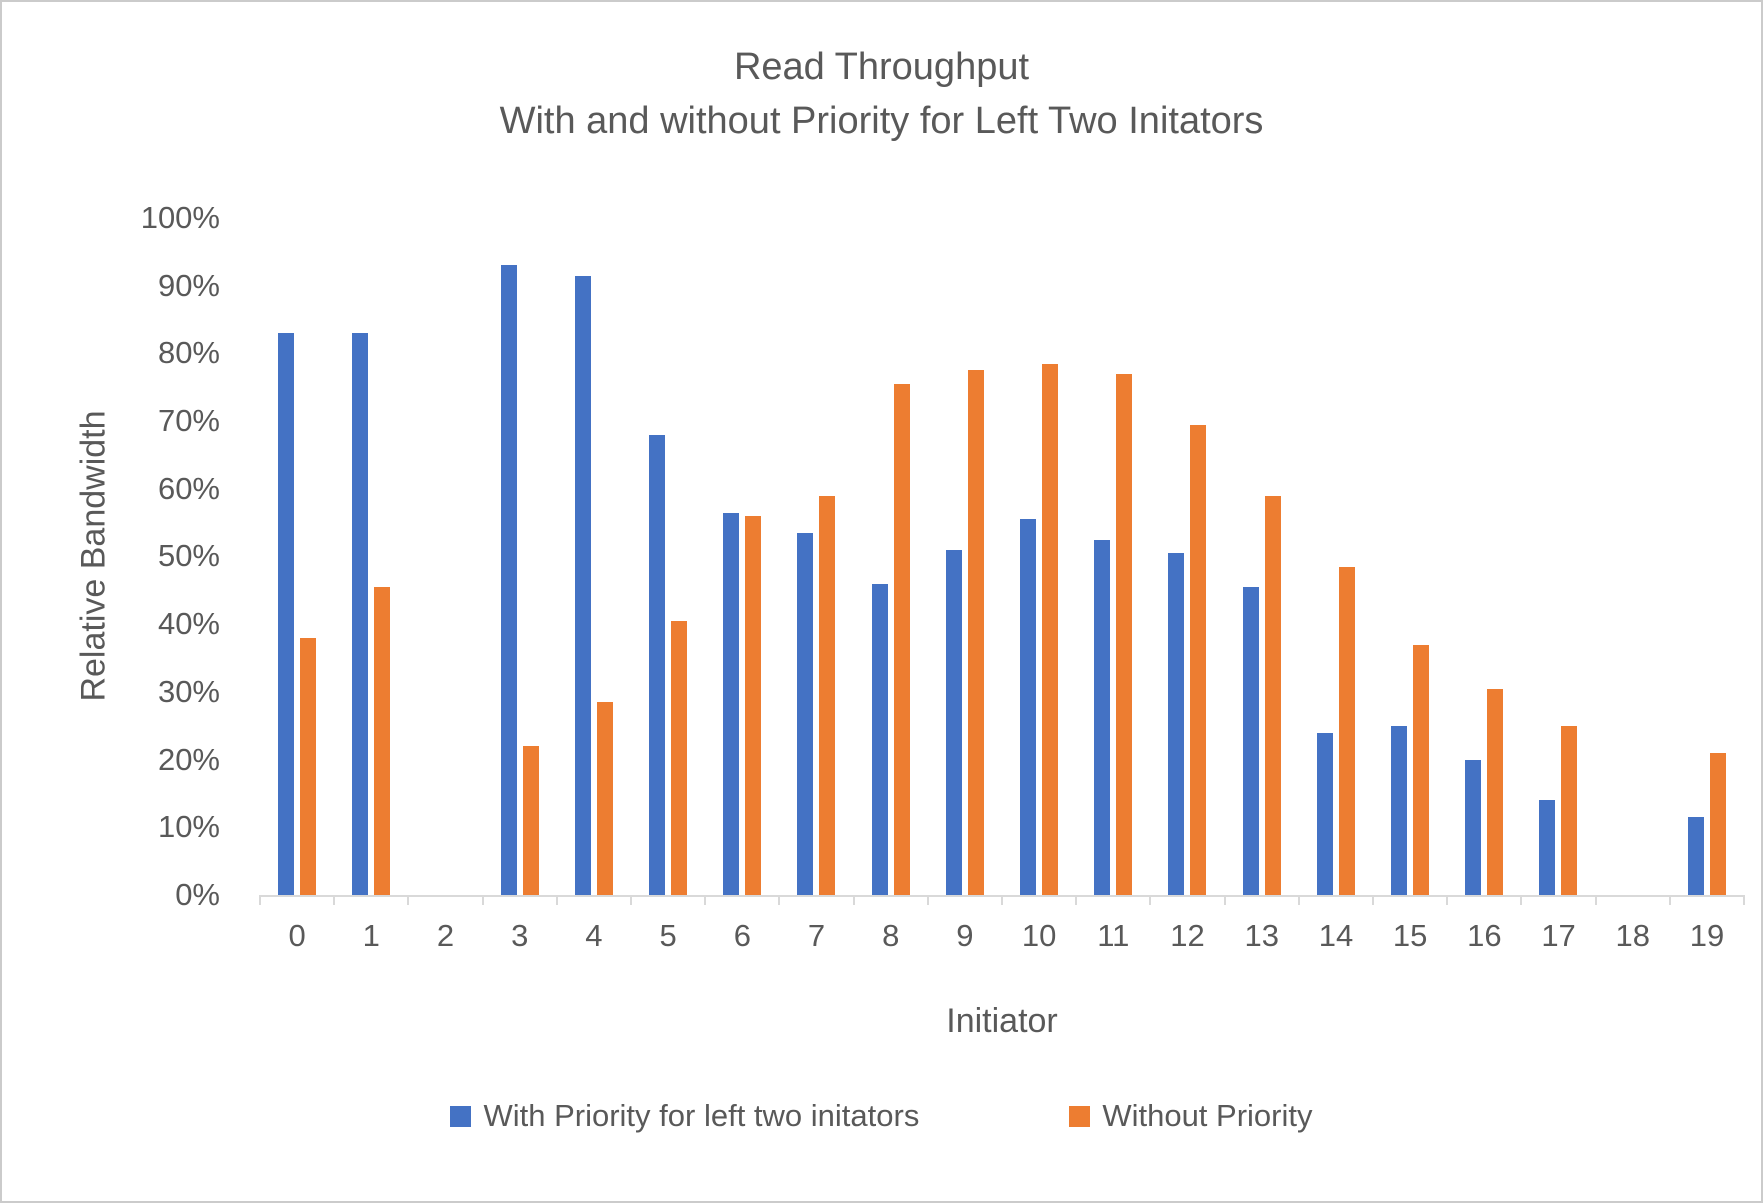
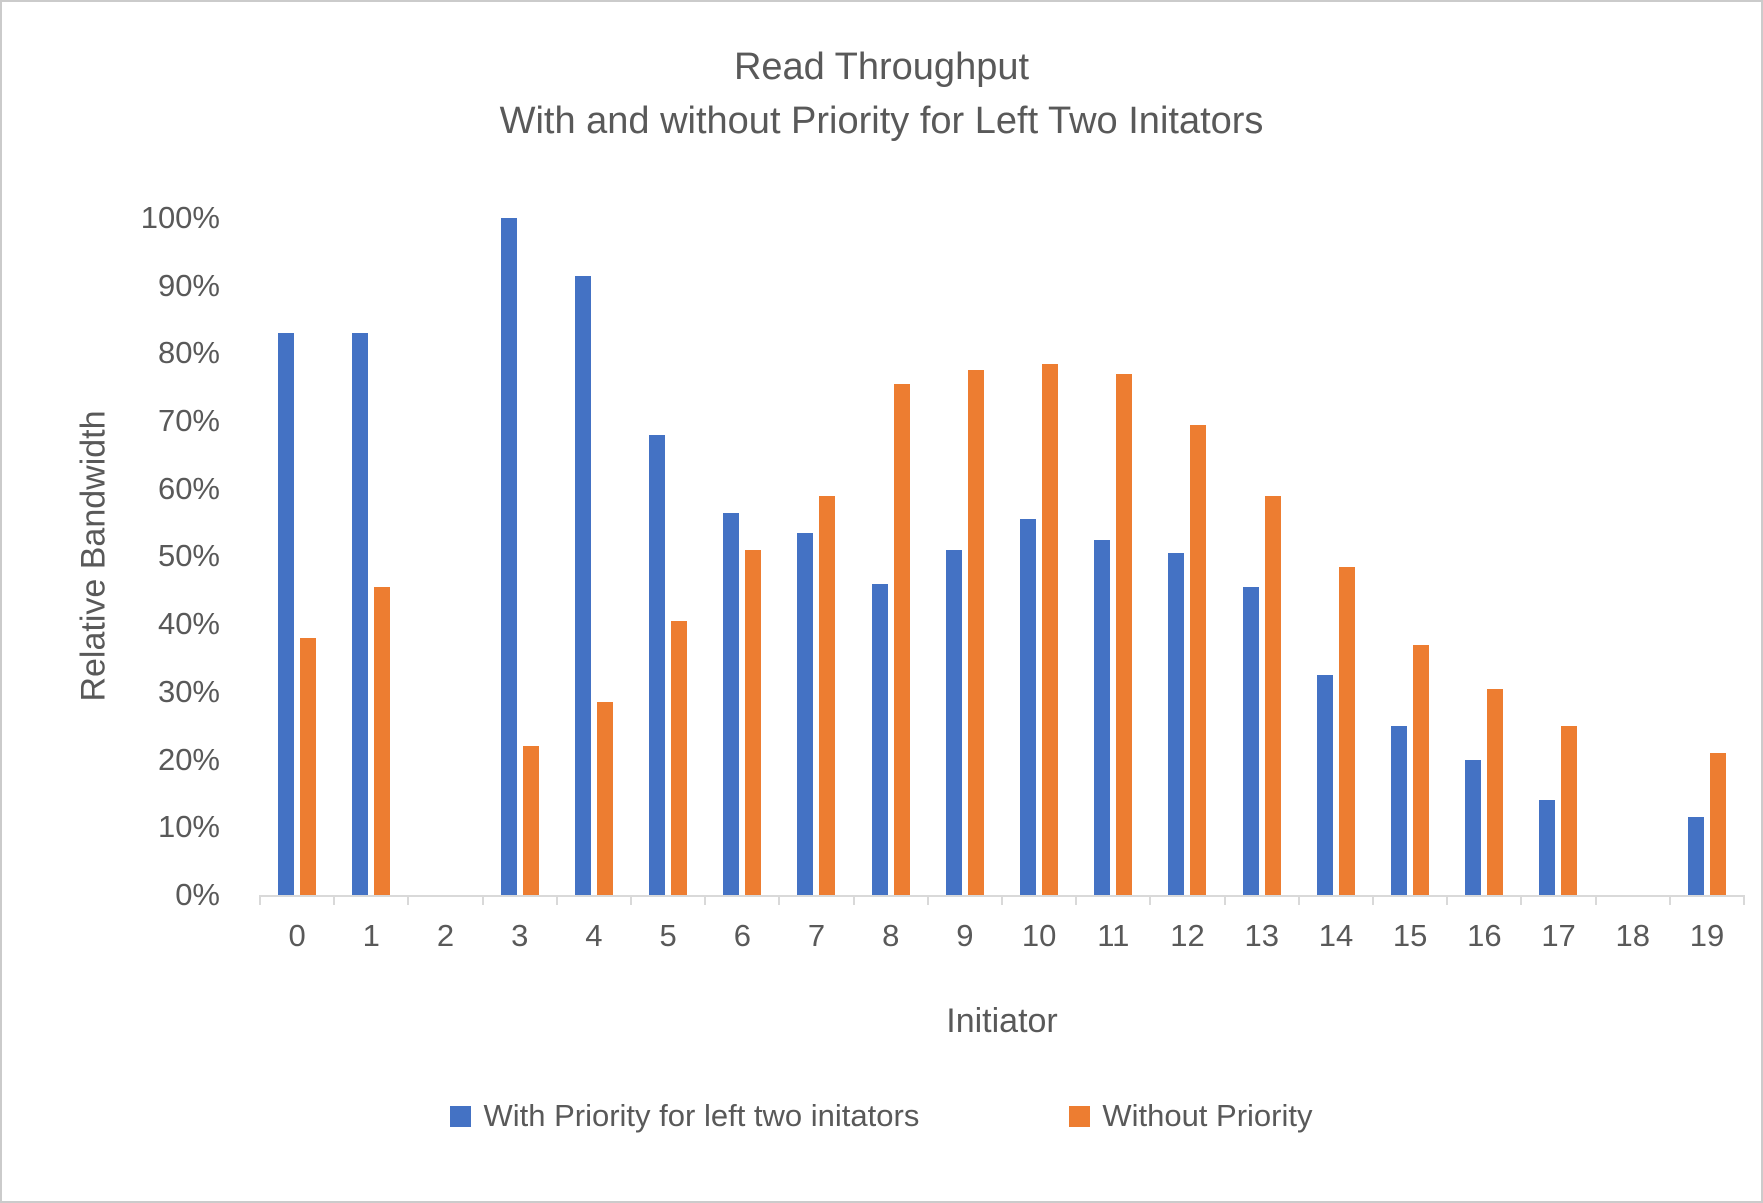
With Priority for left two initators/3: 93% -> 100%
Without Priority/6: 56% -> 51%
With Priority for left two initators/14: 24% -> 32%
